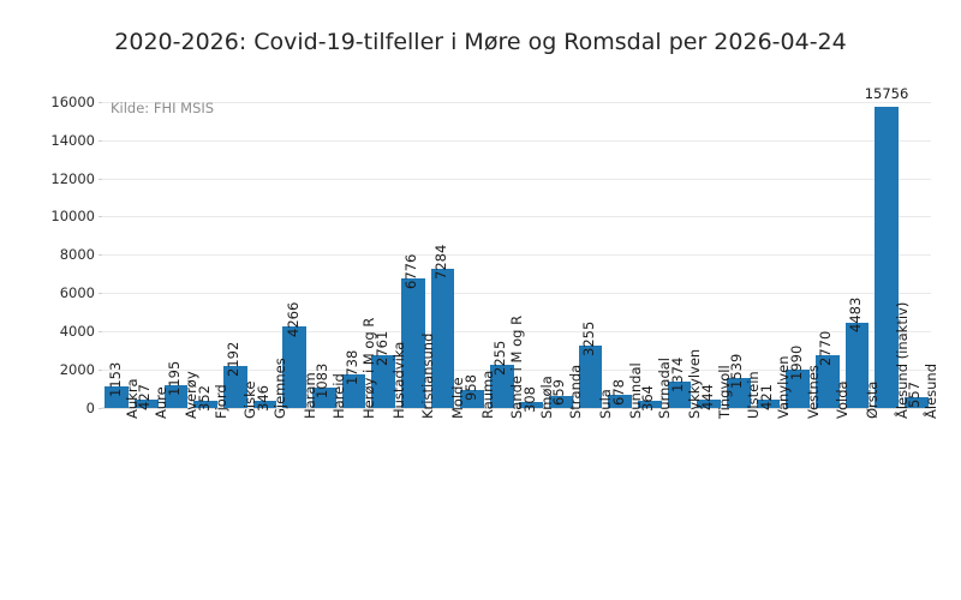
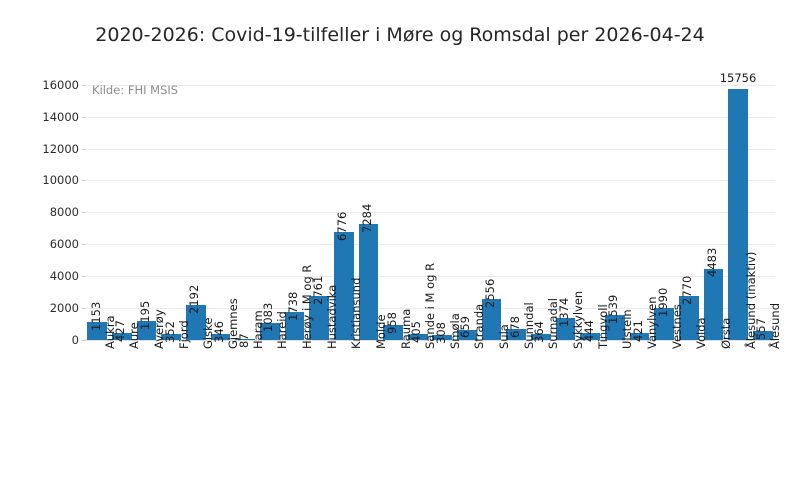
Haram: 4266 -> 87
Sande i M og R: 2255 -> 405
Sula: 3255 -> 2556
